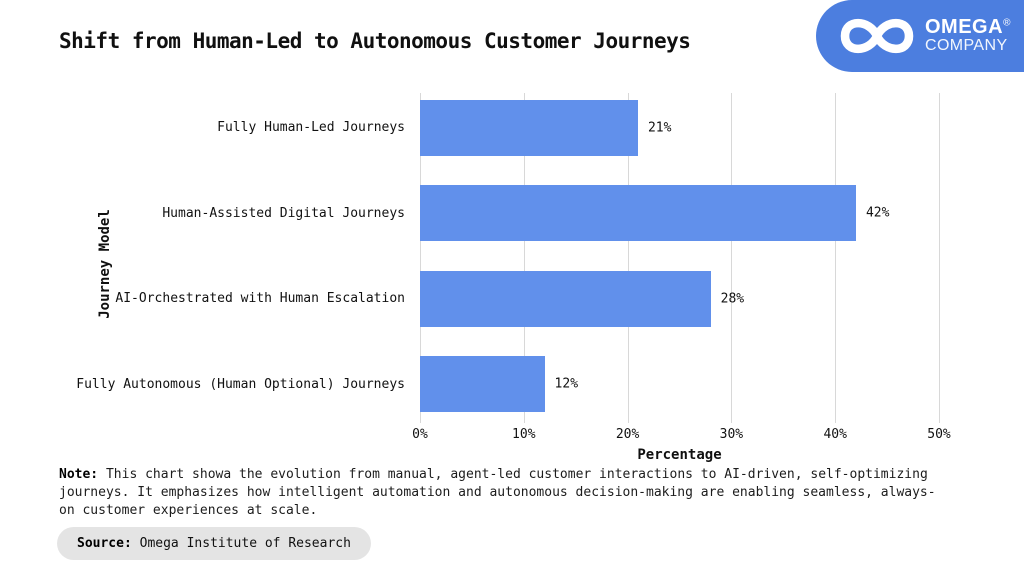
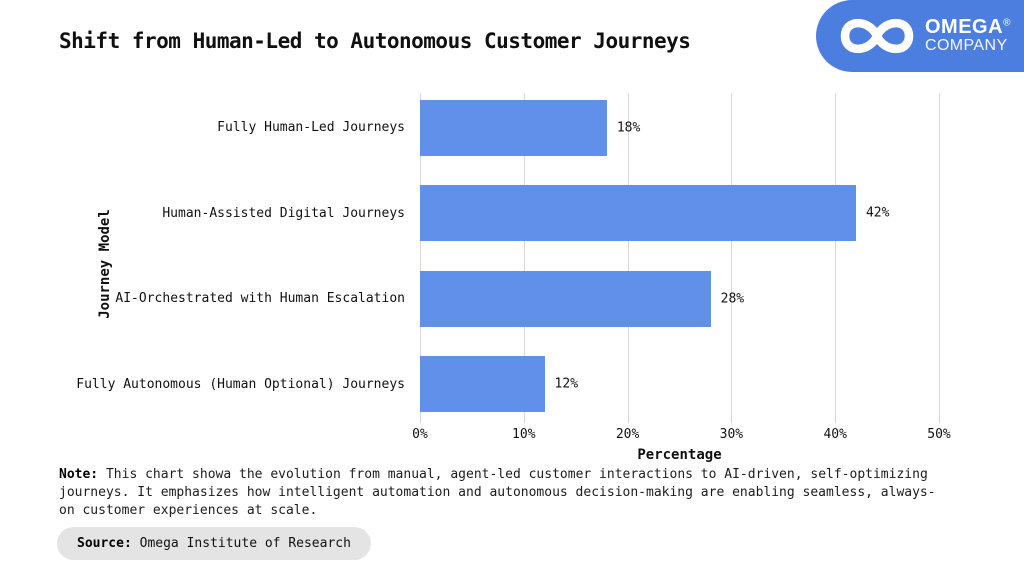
Fully Human-Led Journeys: 21% -> 18%
